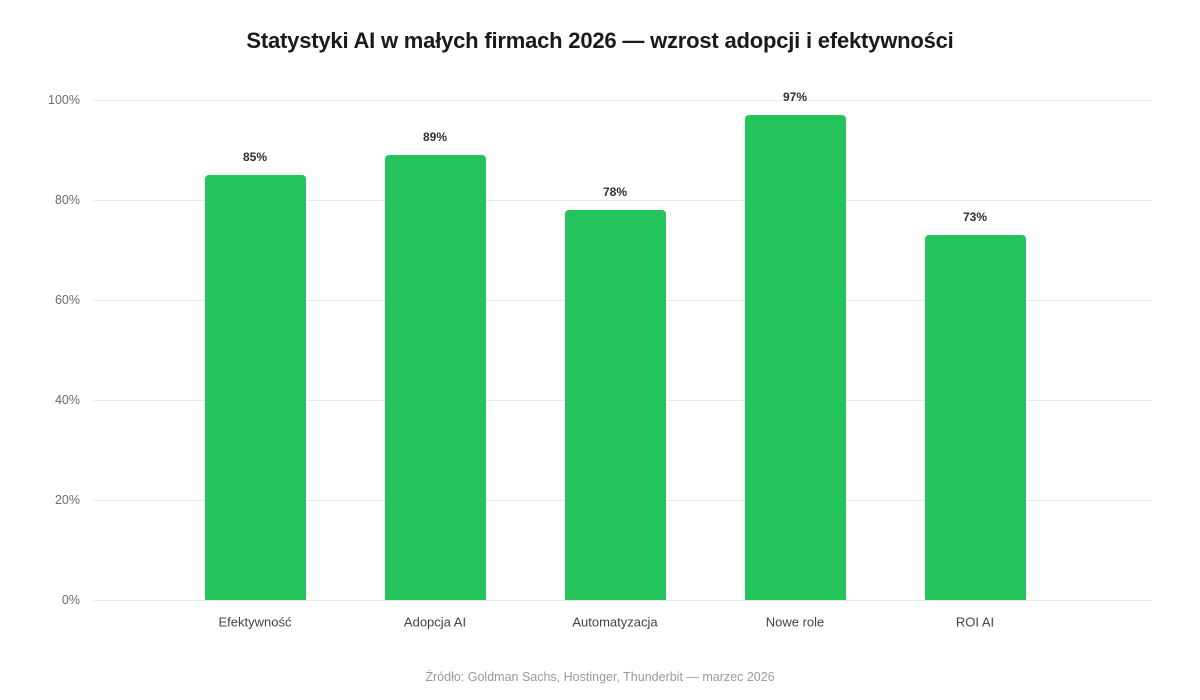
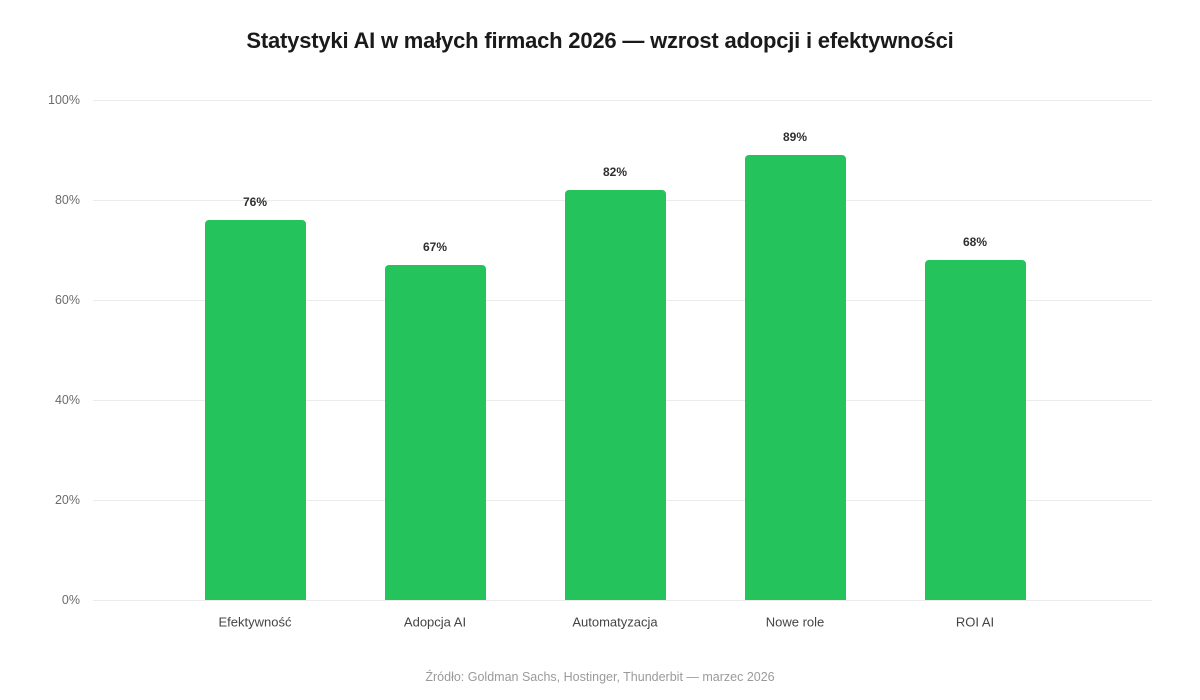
Efektywność: 85% -> 76%
Adopcja AI: 89% -> 67%
Automatyzacja: 78% -> 82%
Nowe role: 97% -> 89%
ROI AI: 73% -> 68%
